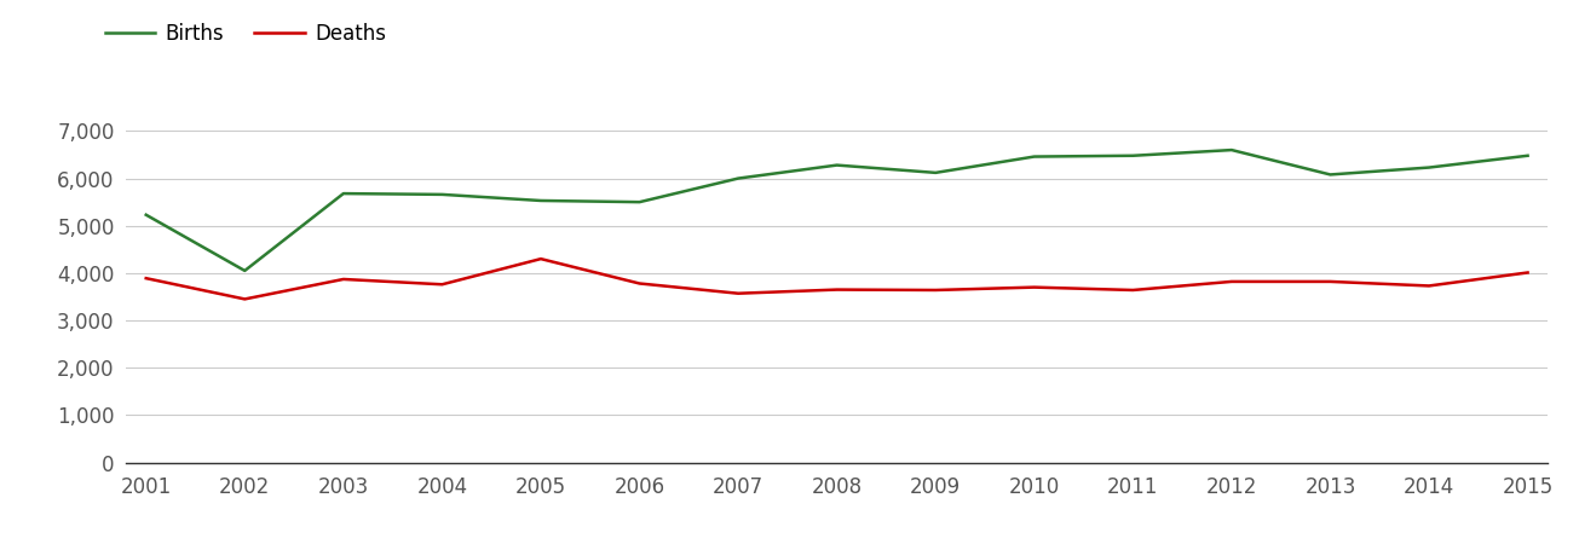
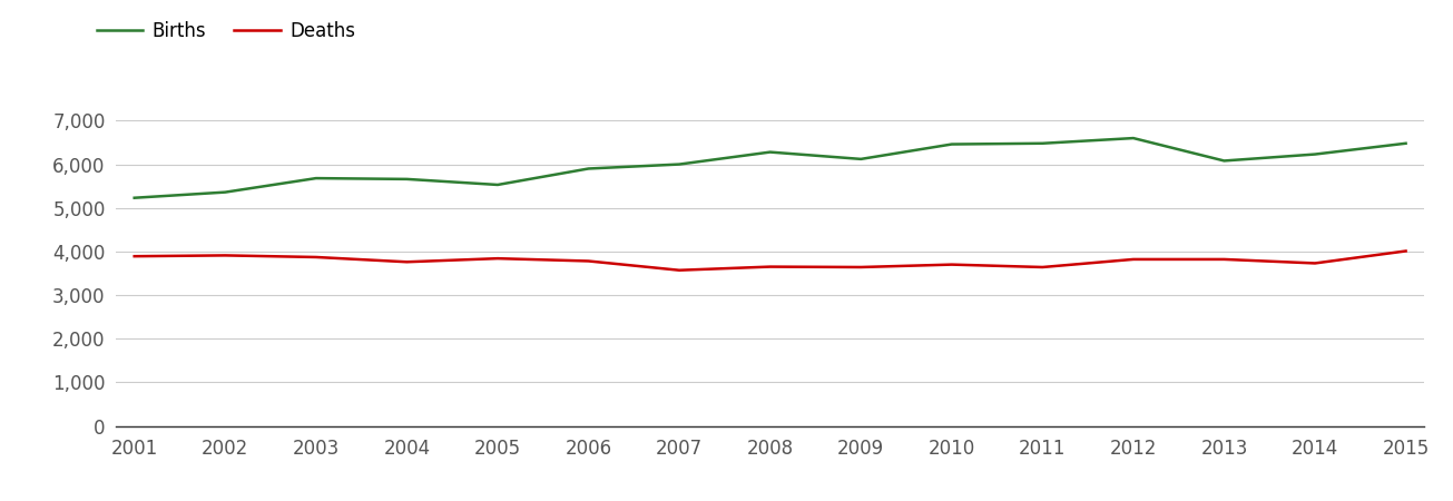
Births/2002: 4,050 -> 5,360
Deaths/2002: 3,450 -> 3,910
Deaths/2005: 4,300 -> 3,840
Births/2006: 5,500 -> 5,900
